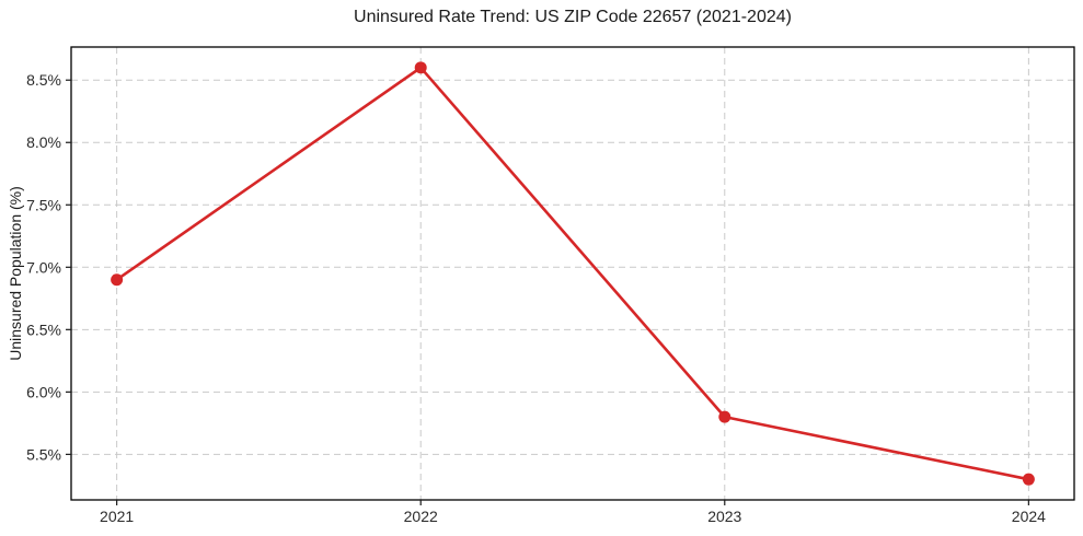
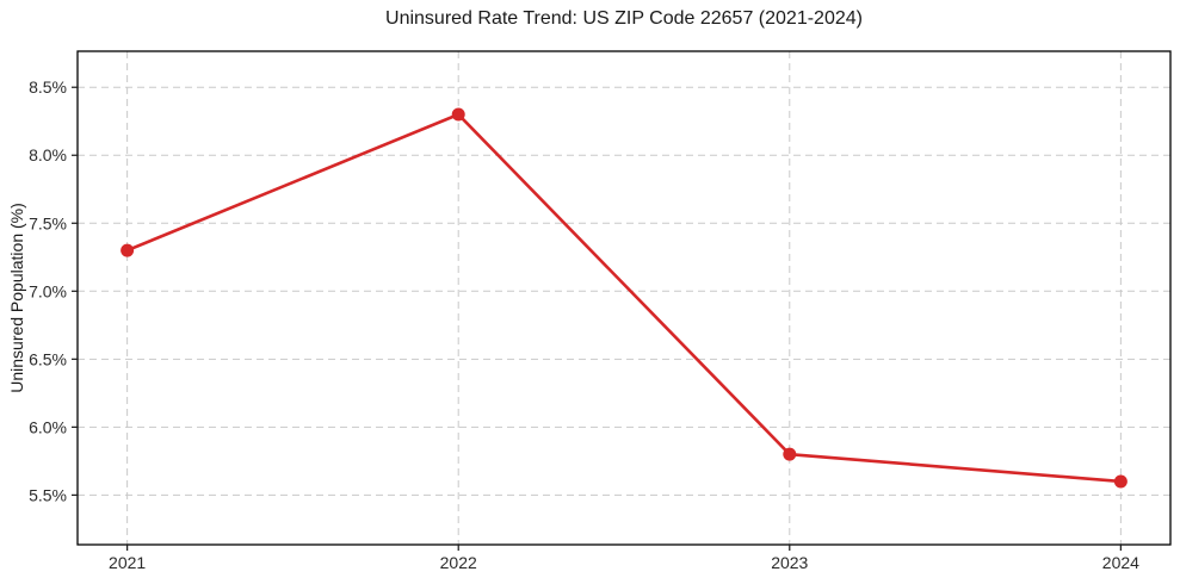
2021: 6.9% -> 7.3%
2022: 8.6% -> 8.3%
2024: 5.3% -> 5.6%
